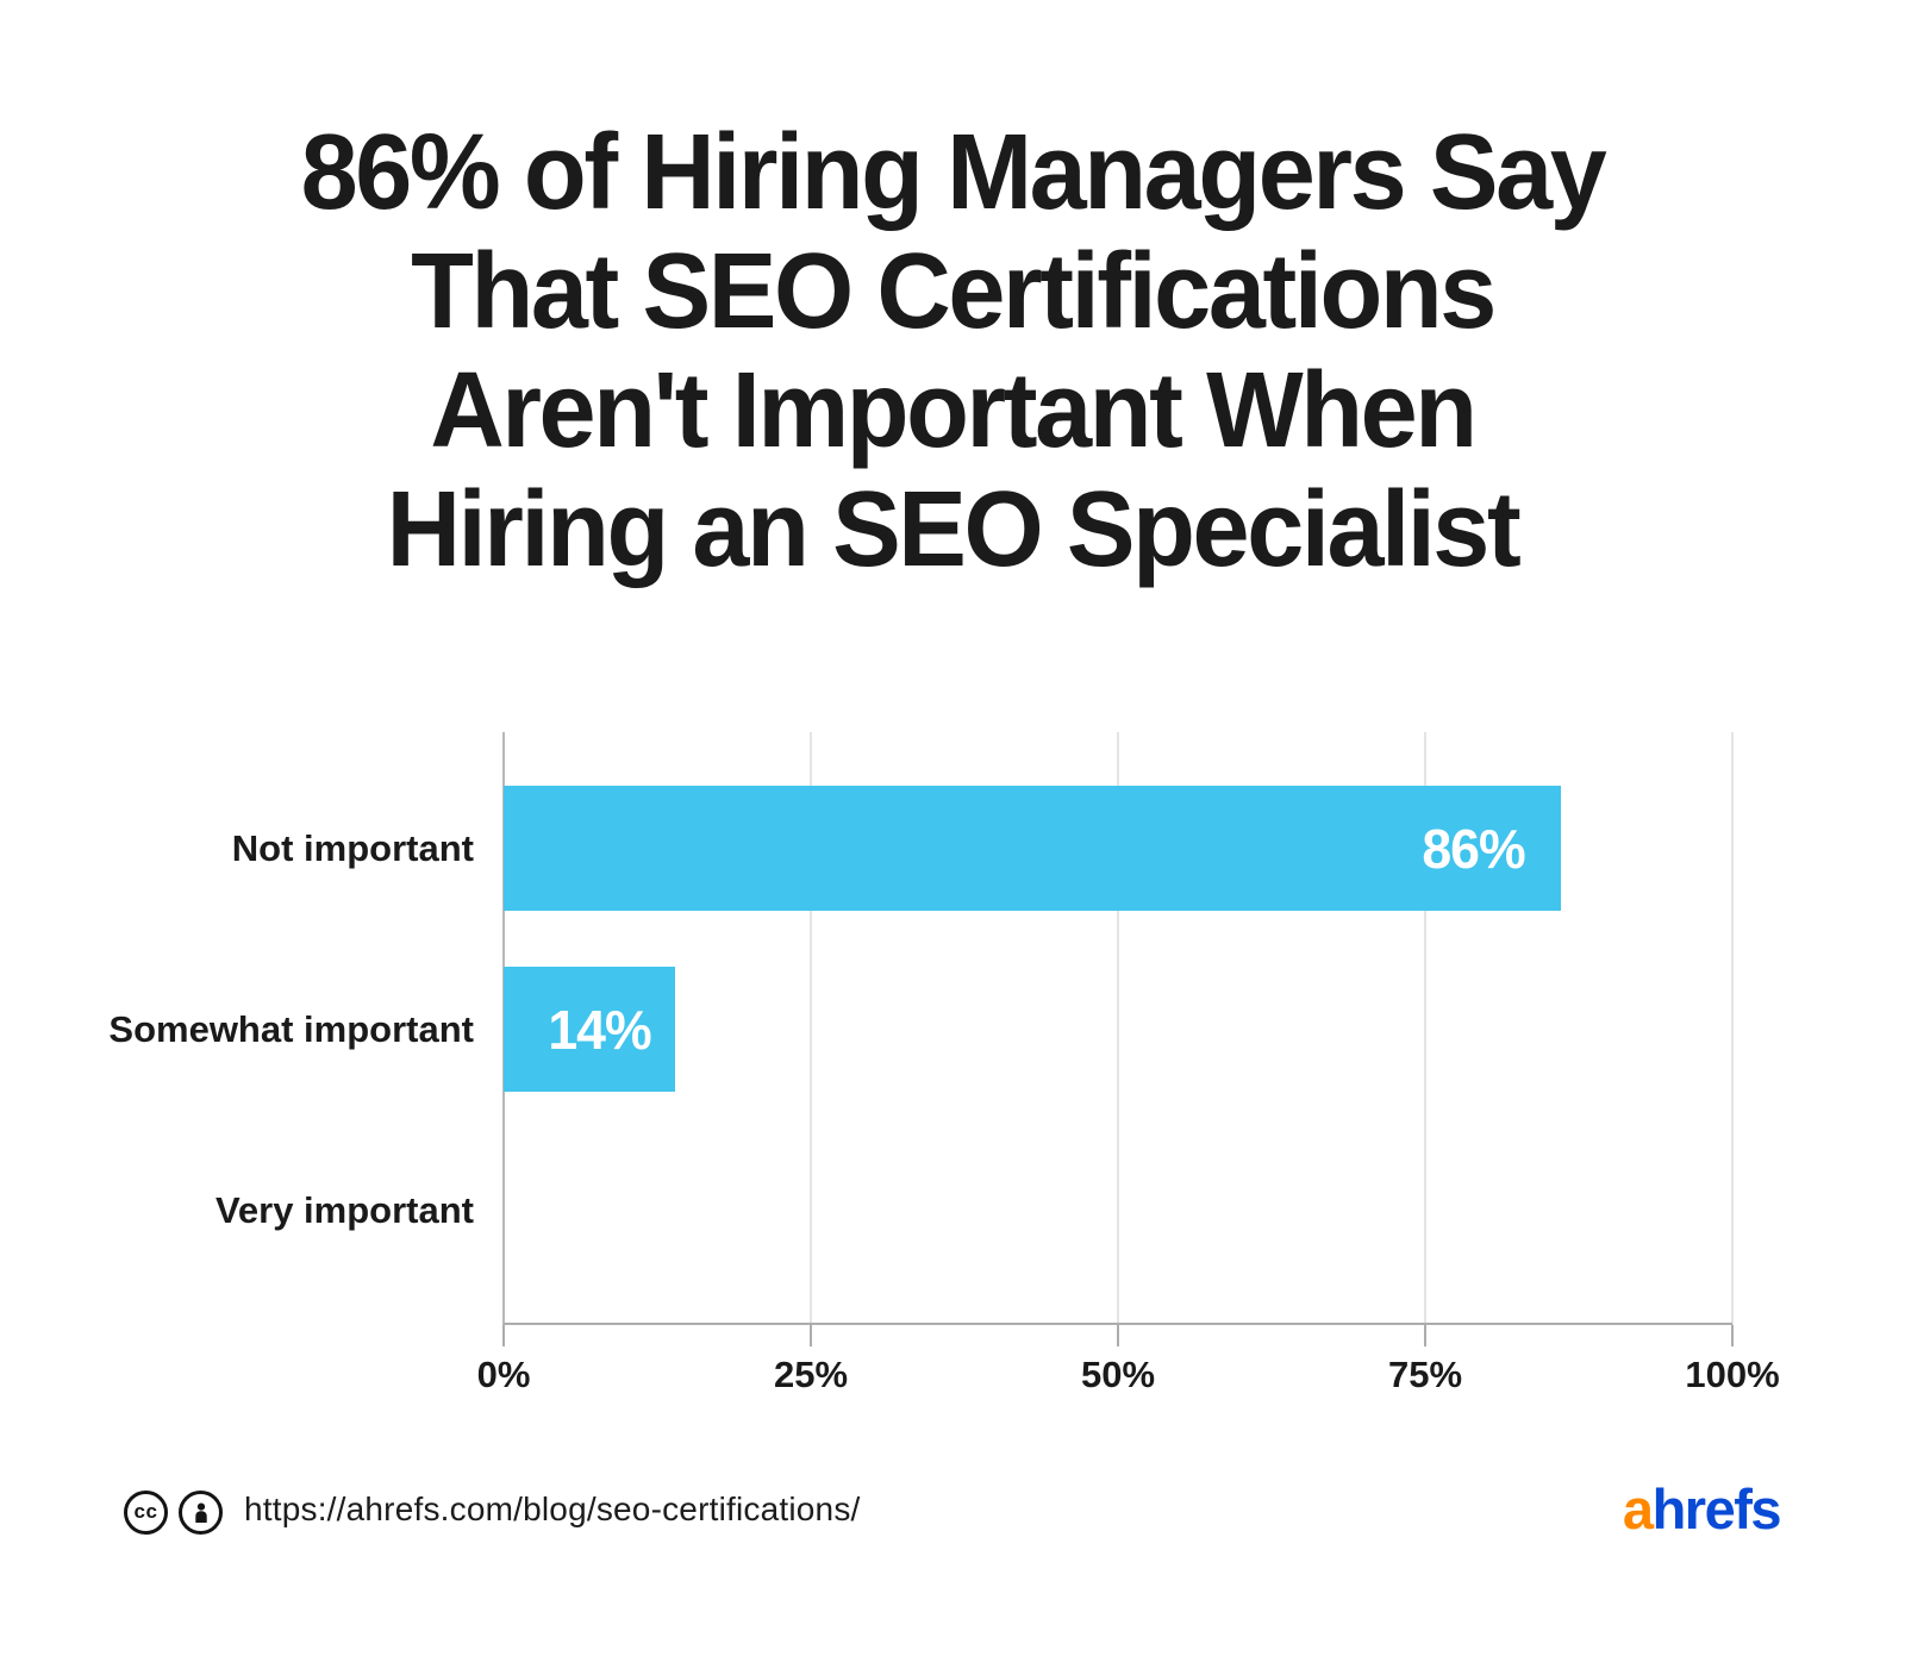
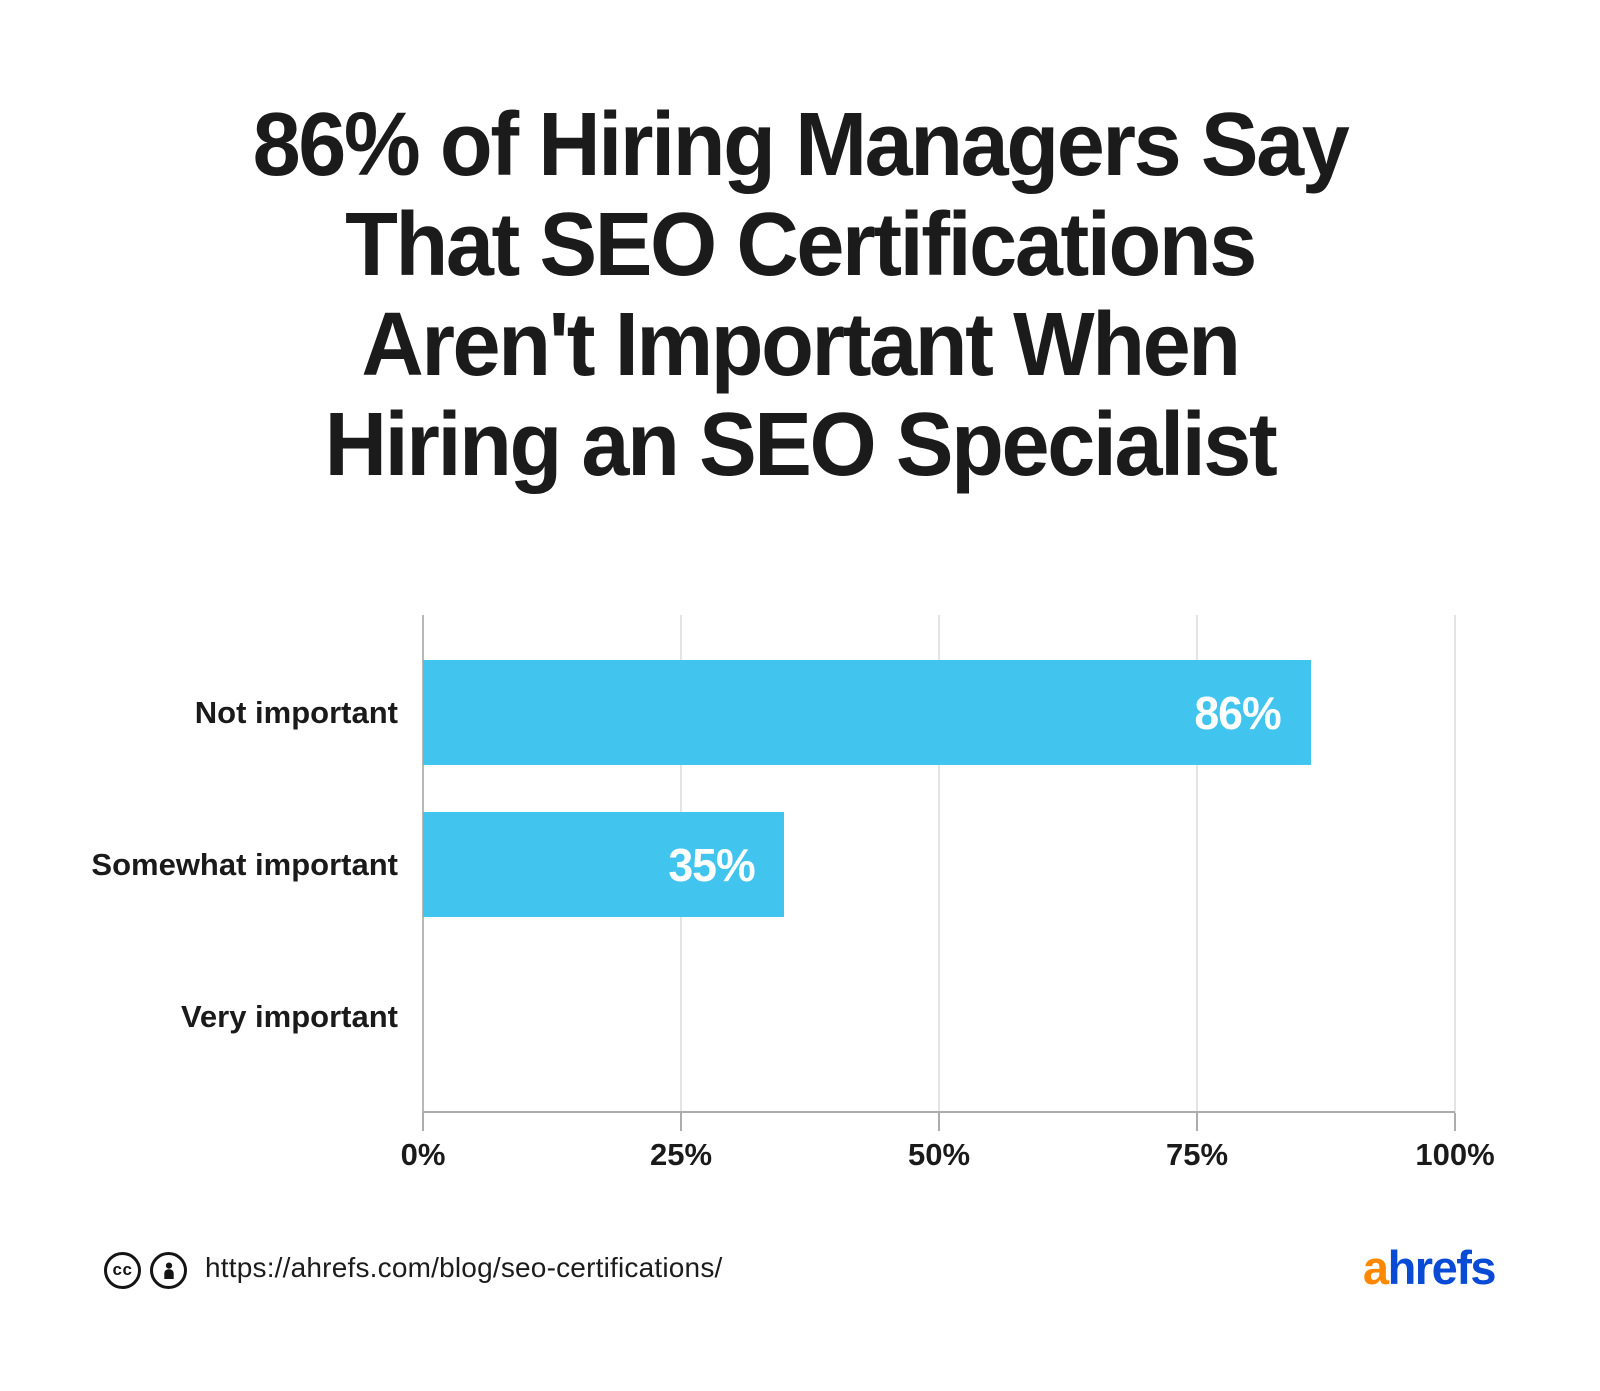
Somewhat important: 14% -> 35%
